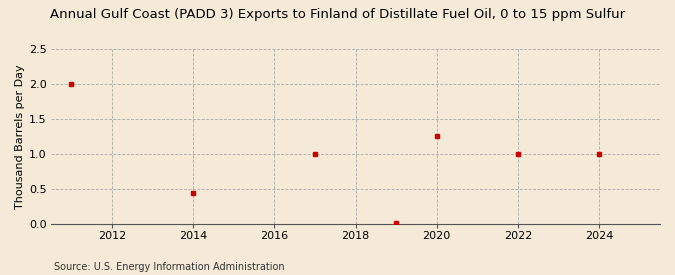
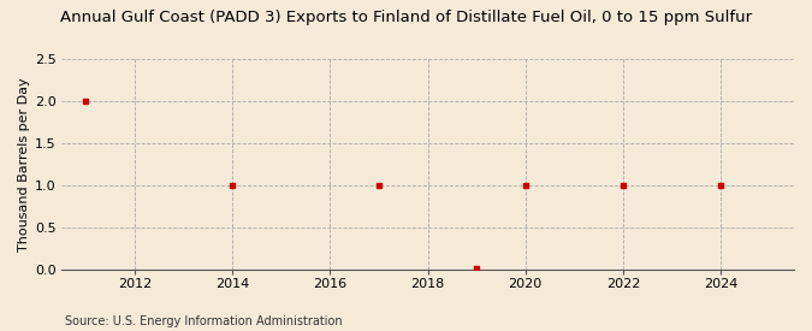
2014: 0.44 -> 1.00
2020: 1.26 -> 1.00
